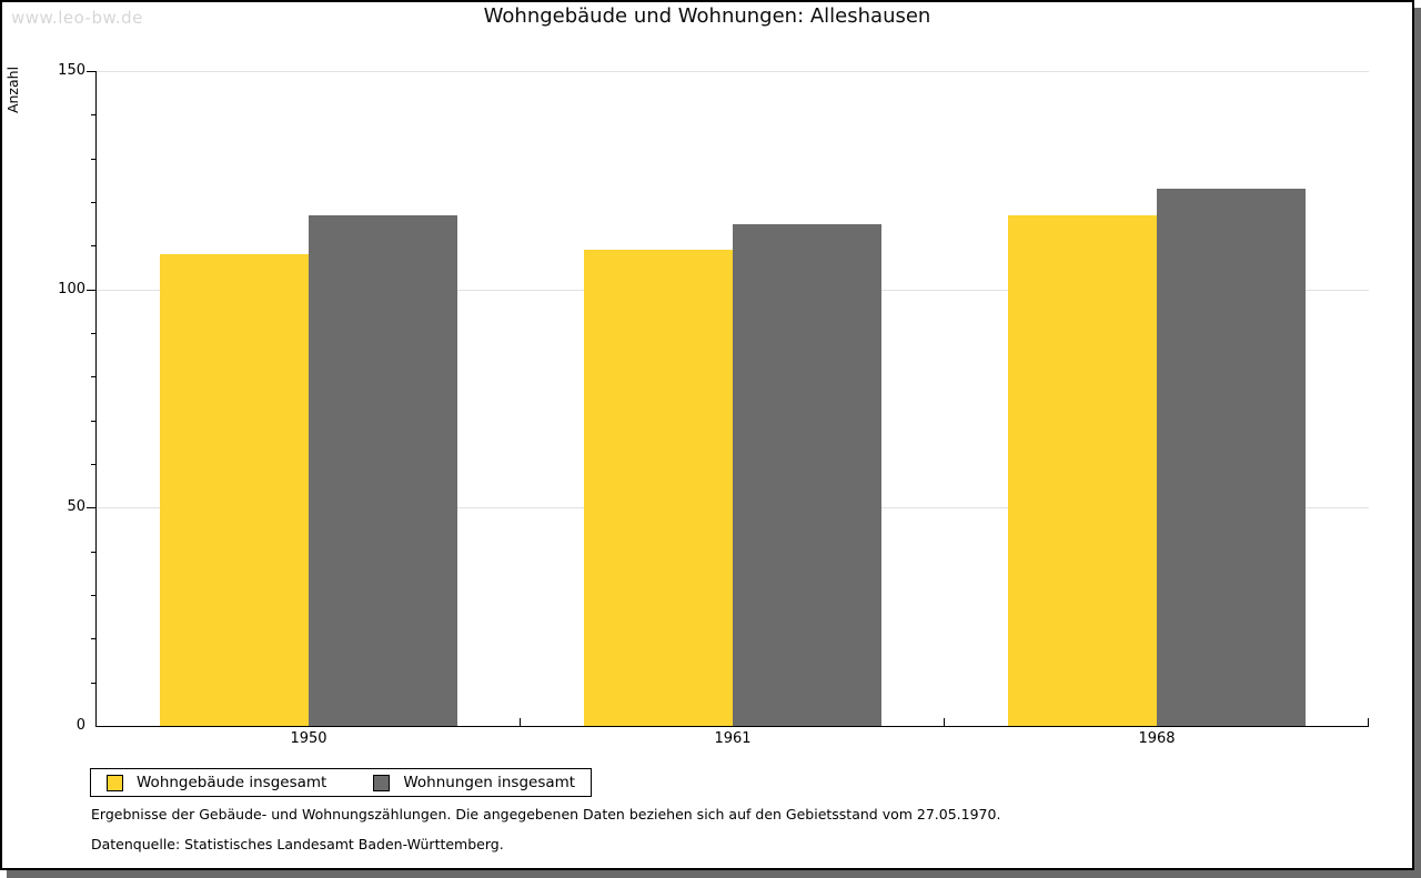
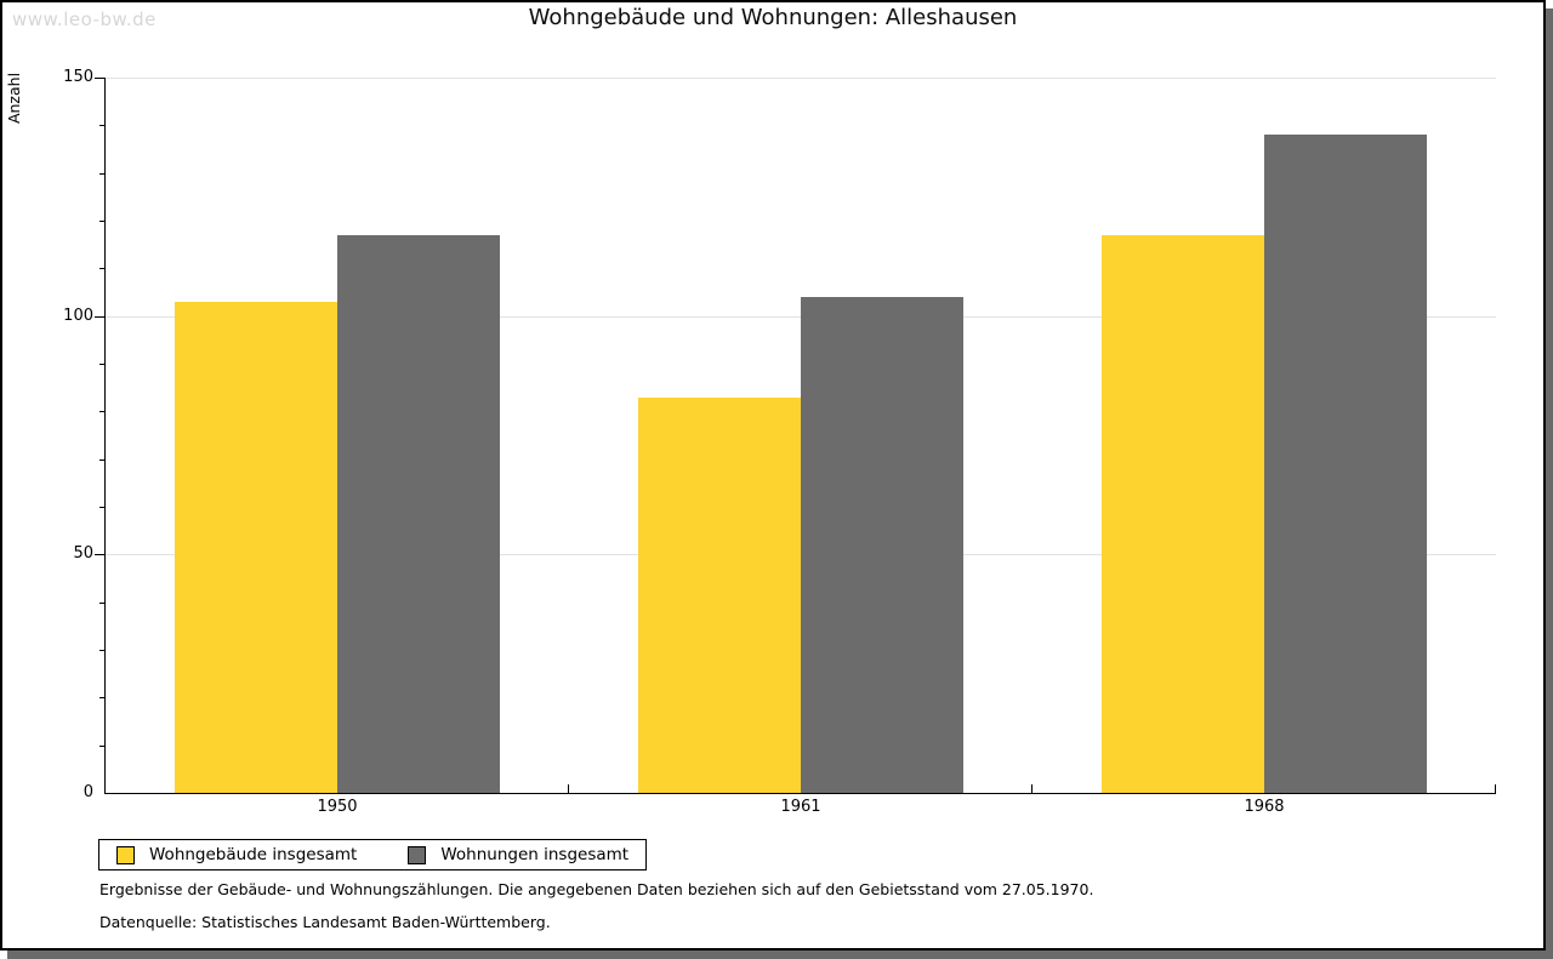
Wohngebäude insgesamt/1950: 108 -> 103
Wohngebäude insgesamt/1961: 109 -> 83
Wohnungen insgesamt/1961: 115 -> 104
Wohnungen insgesamt/1968: 123 -> 138
